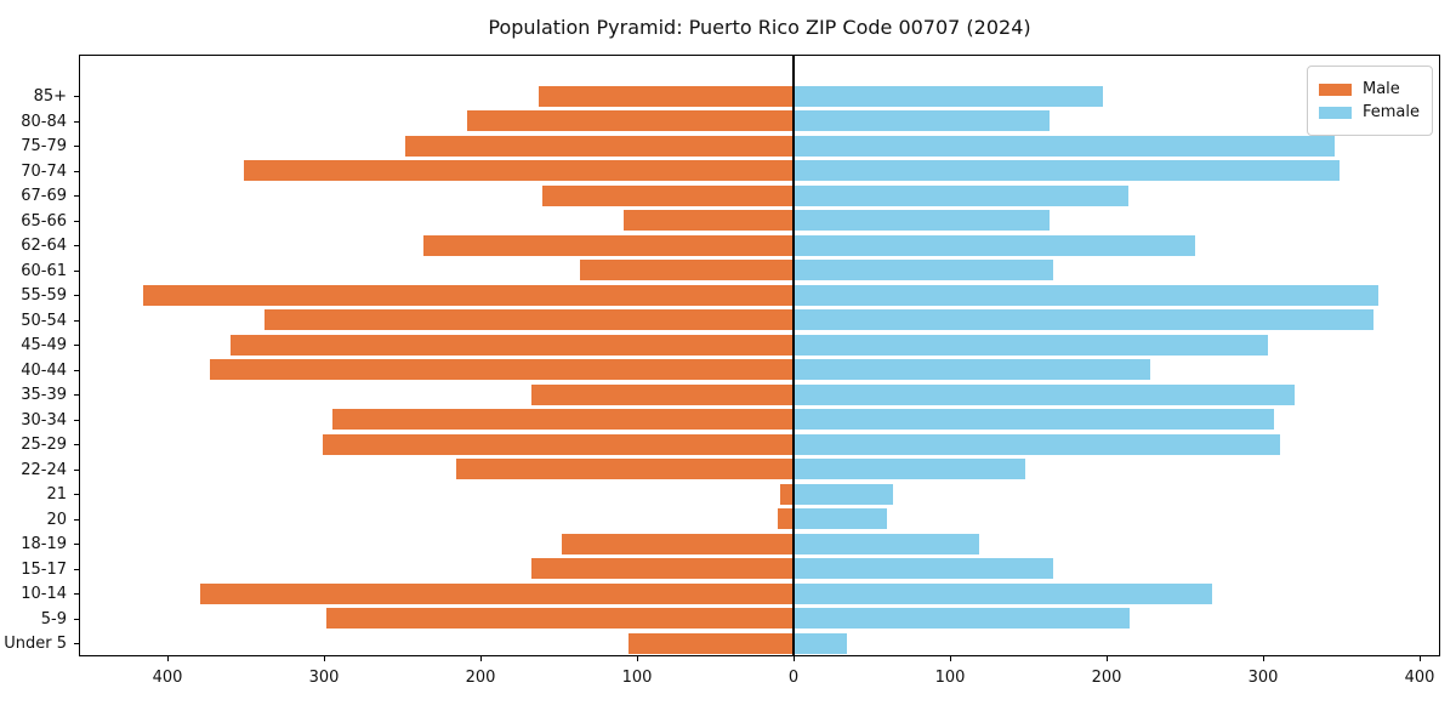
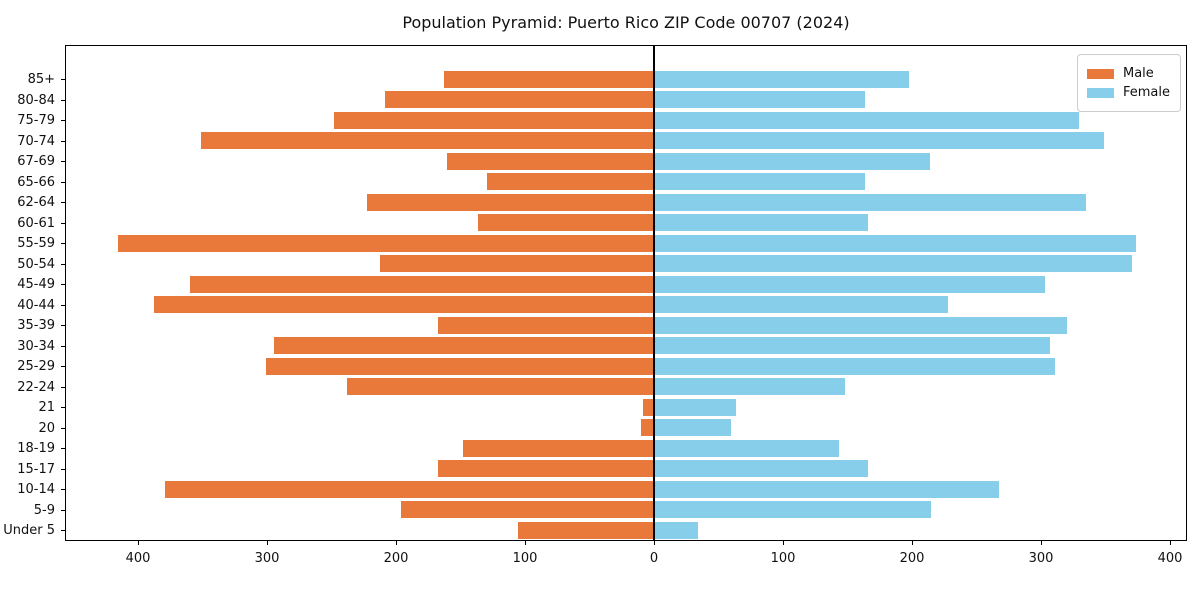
Female/75-79: 345 -> 329
Male/65-66: 108 -> 129
Male/62-64: 236 -> 222
Female/62-64: 256 -> 334
Male/50-54: 337 -> 212
Male/40-44: 372 -> 387
Male/22-24: 215 -> 237
Female/18-19: 118 -> 143
Male/5-9: 298 -> 195
